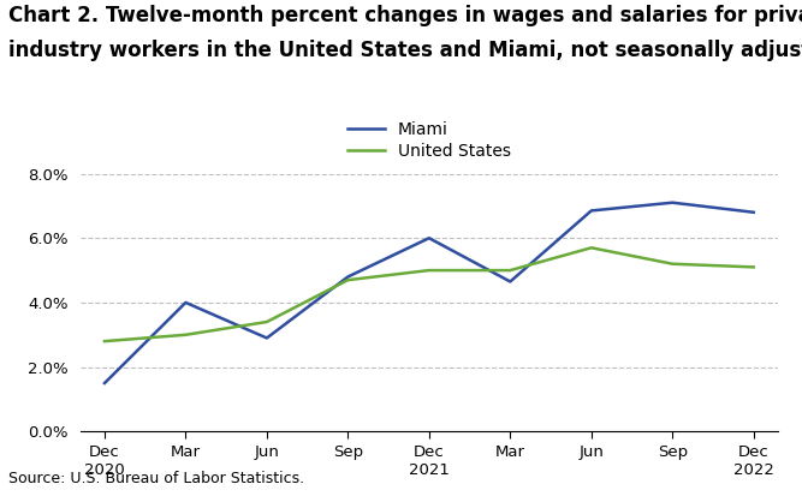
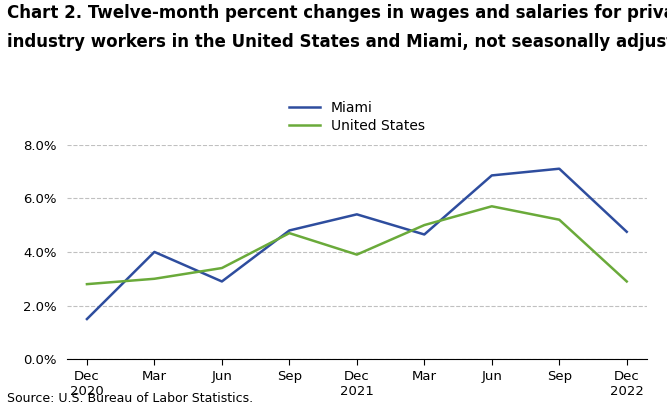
Miami/Dec 2021: 6.00% -> 5.40%
United States/Dec 2021: 5.0% -> 3.9%
Miami/Dec 2022: 6.80% -> 4.75%
United States/Dec 2022: 5.1% -> 2.9%
